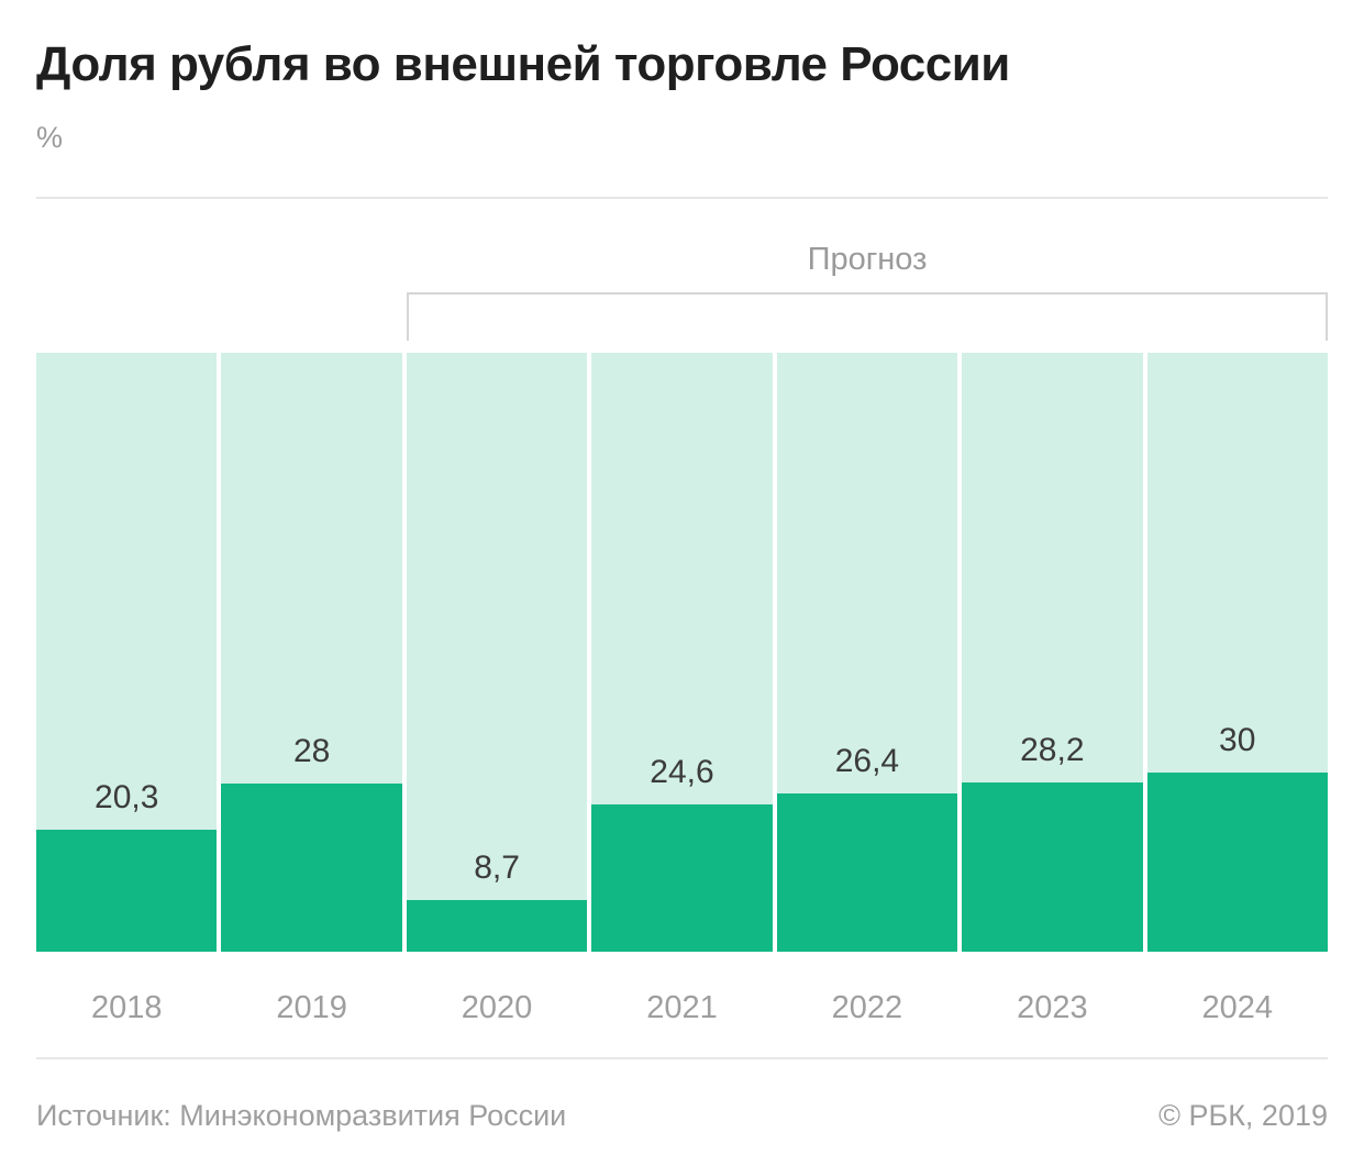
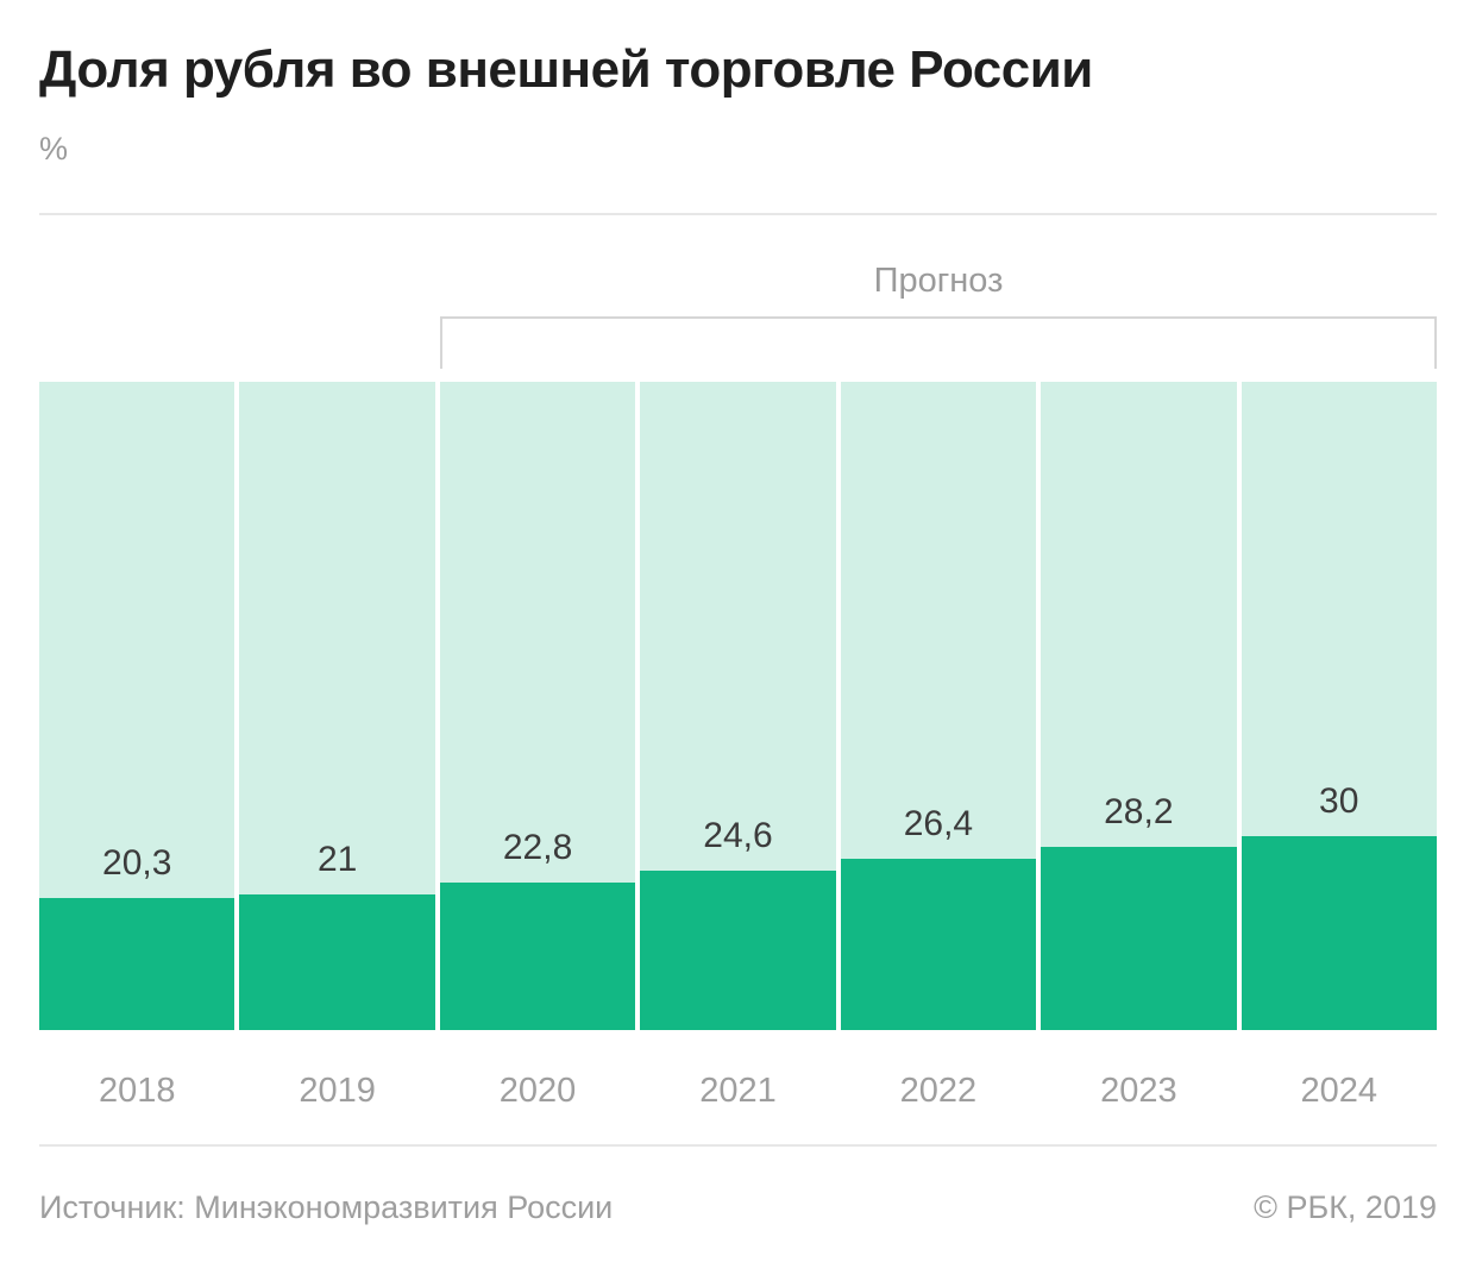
2019: 28 -> 21
2020: 8,7 -> 22,8
